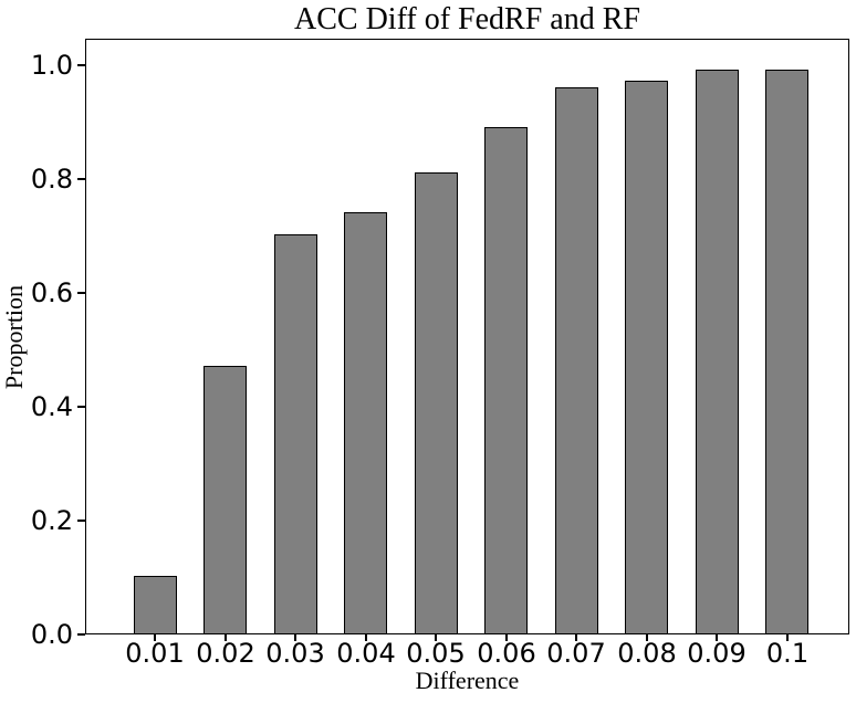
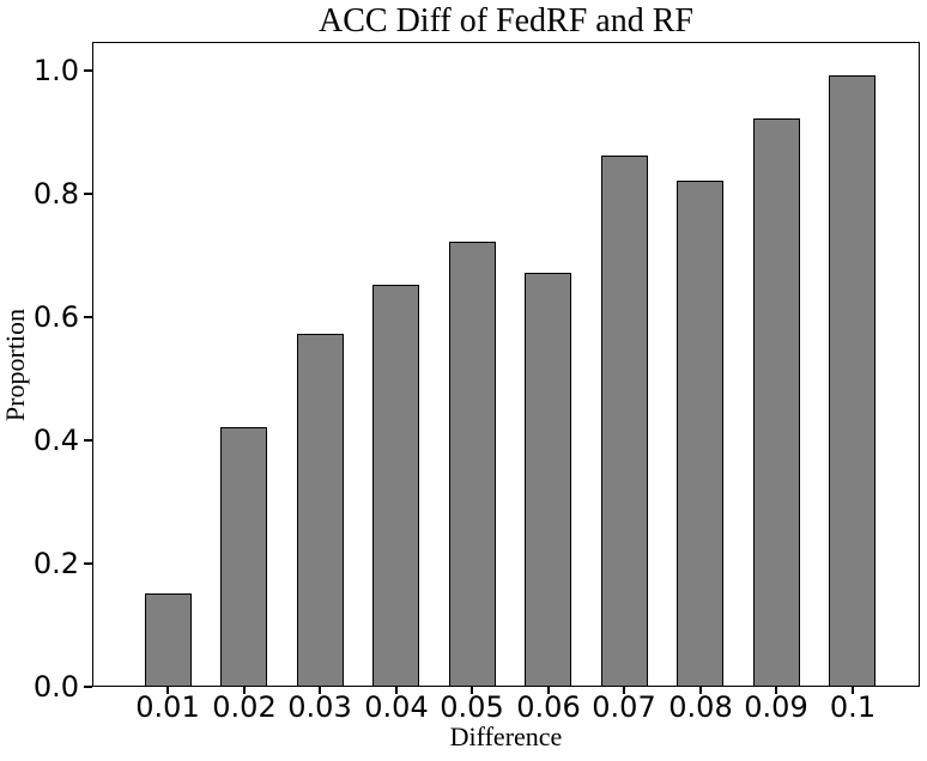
0.01: 0.10 -> 0.15
0.02: 0.47 -> 0.42
0.03: 0.70 -> 0.57
0.04: 0.74 -> 0.65
0.05: 0.81 -> 0.72
0.06: 0.89 -> 0.67
0.07: 0.96 -> 0.86
0.08: 0.97 -> 0.82
0.09: 0.99 -> 0.92
